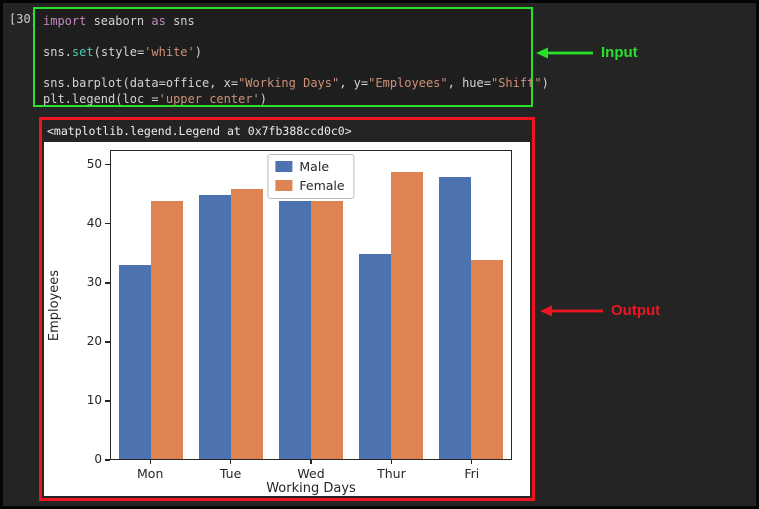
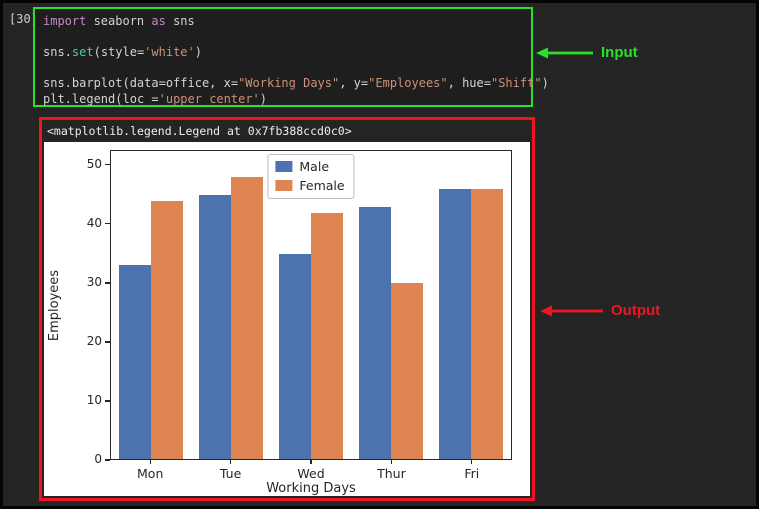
Female/Tue: 46 -> 48
Male/Wed: 44 -> 35
Female/Wed: 44 -> 42
Male/Thur: 35 -> 43
Female/Thur: 49 -> 30
Male/Fri: 48 -> 46
Female/Fri: 34 -> 46
